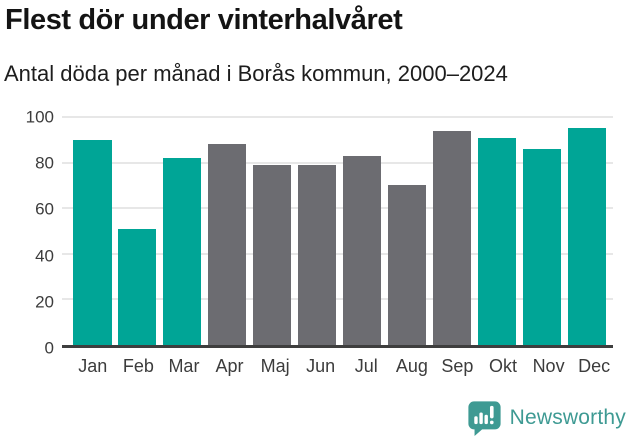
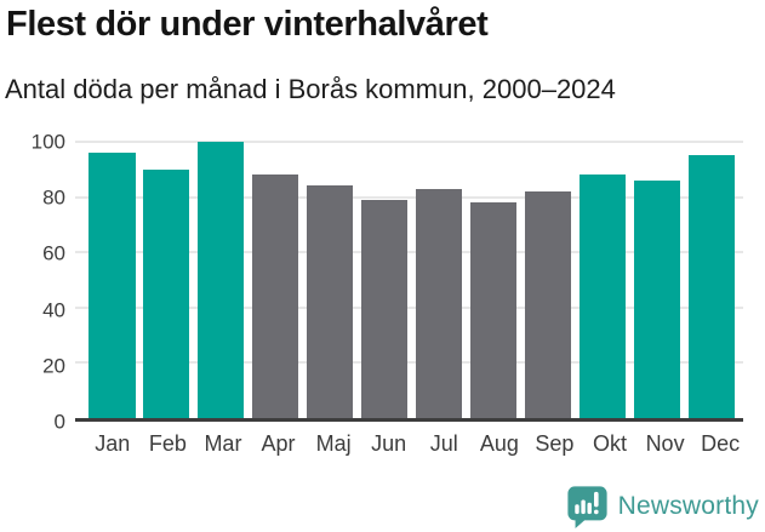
Jan: 90 -> 96
Feb: 51 -> 90
Mar: 82 -> 100
Maj: 79 -> 84
Aug: 70 -> 78
Sep: 94 -> 82
Okt: 91 -> 88
